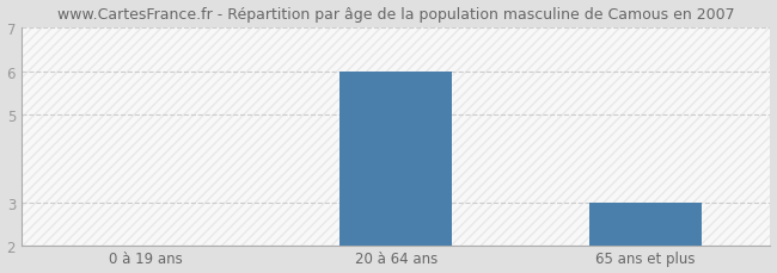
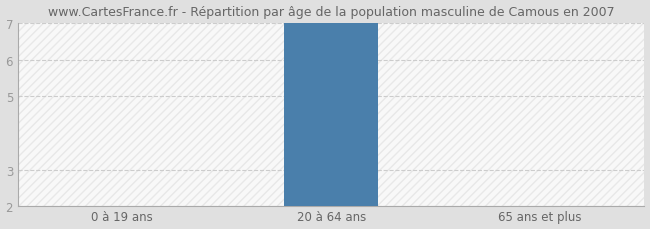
20 à 64 ans: 6 -> 7
65 ans et plus: 3 -> 2
